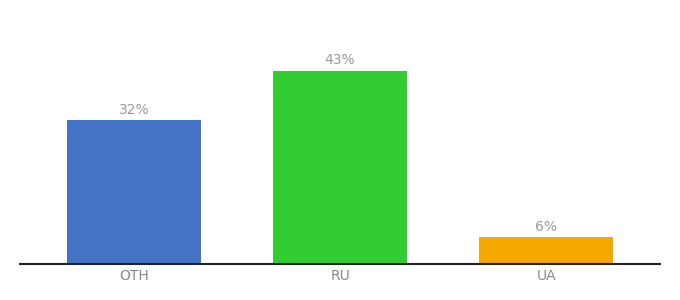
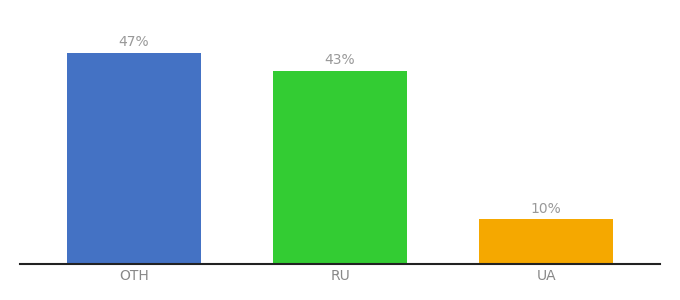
OTH: 32% -> 47%
UA: 6% -> 10%
